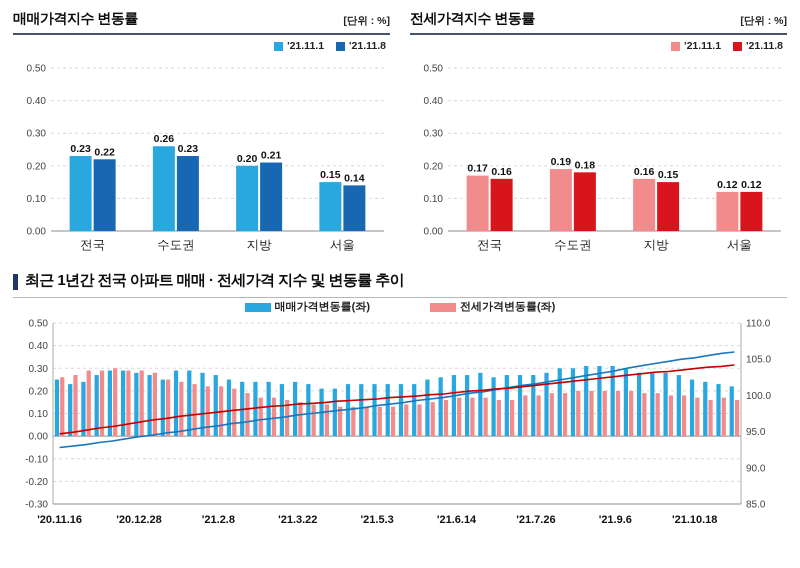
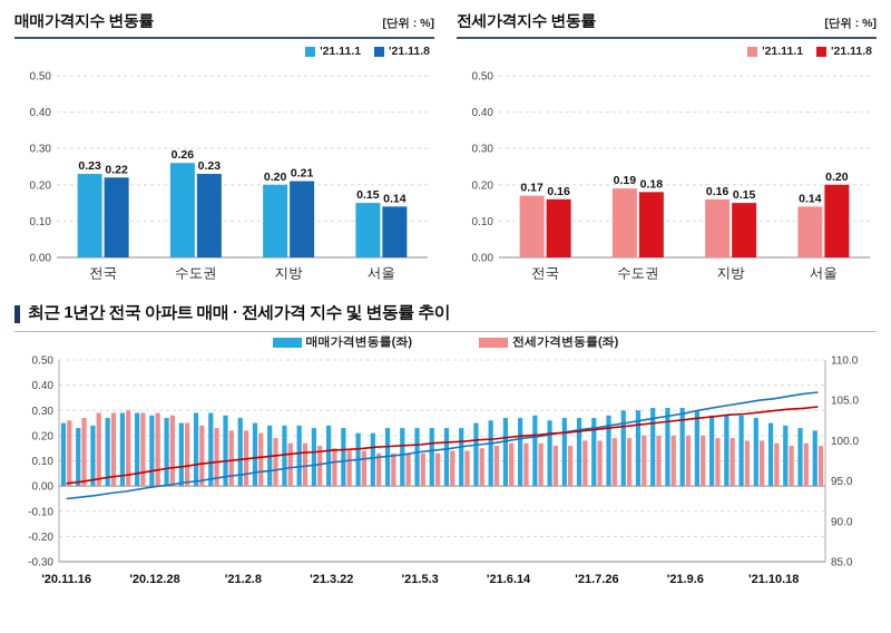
전세가격지수 변동률/'21.11.1/서울: 0.12 -> 0.14
전세가격지수 변동률/'21.11.8/서울: 0.12 -> 0.20
